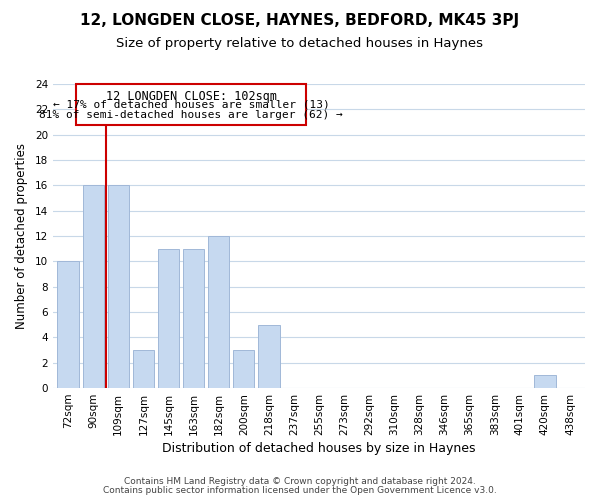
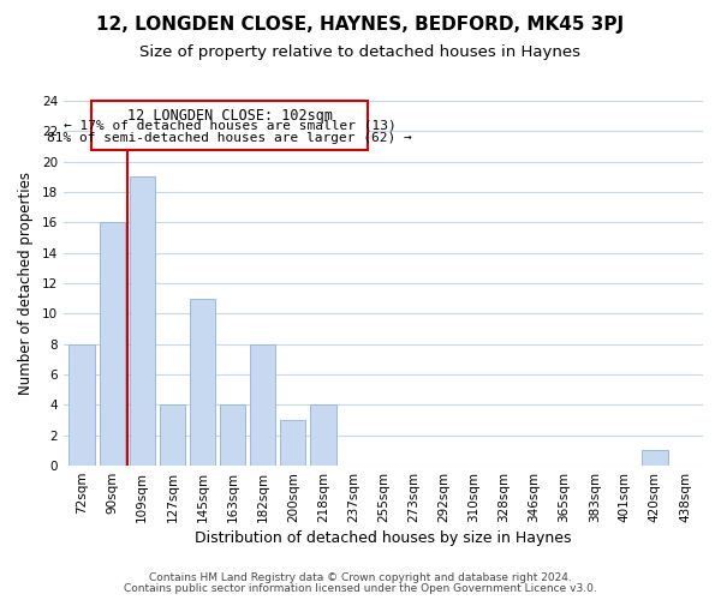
72sqm: 10 -> 8
109sqm: 16 -> 19
127sqm: 3 -> 4
163sqm: 11 -> 4
182sqm: 12 -> 8
218sqm: 5 -> 4
